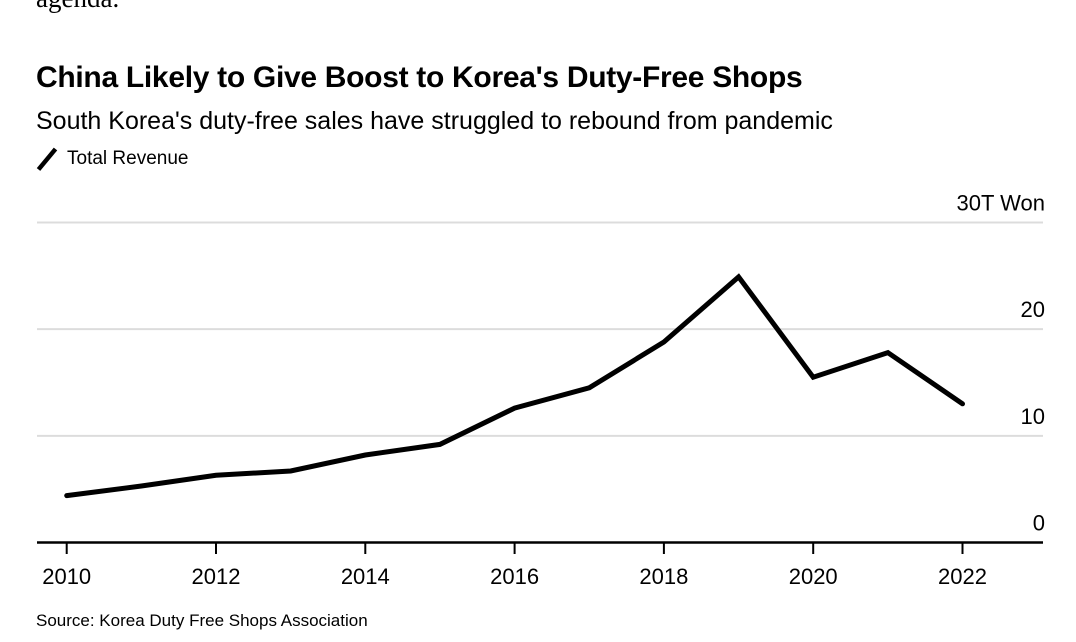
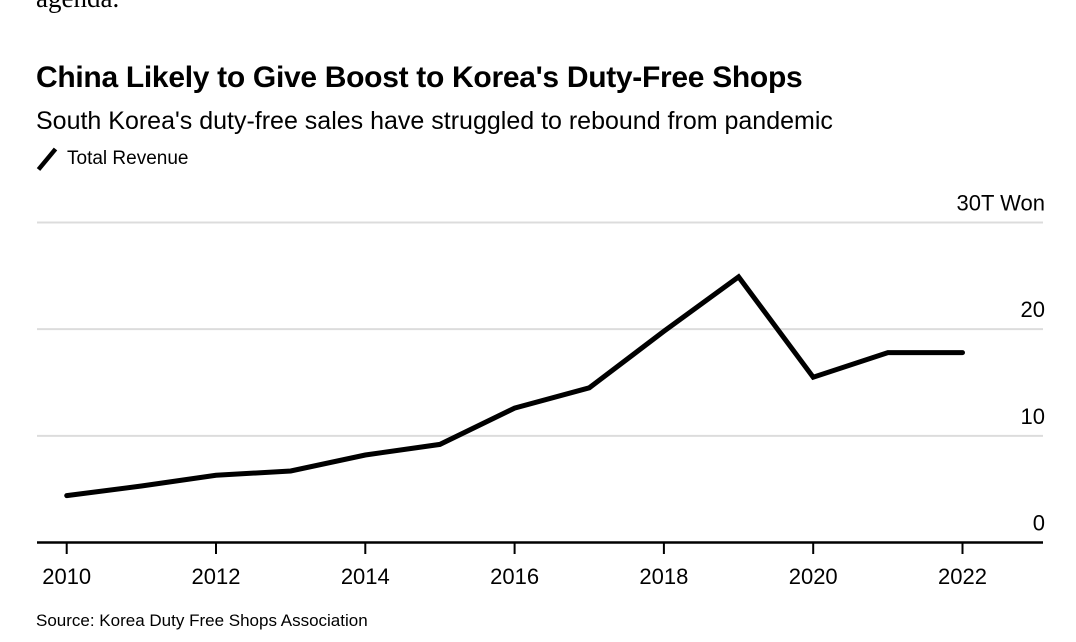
2018: 18.8 -> 19.8
2022: 13.0 -> 17.8
